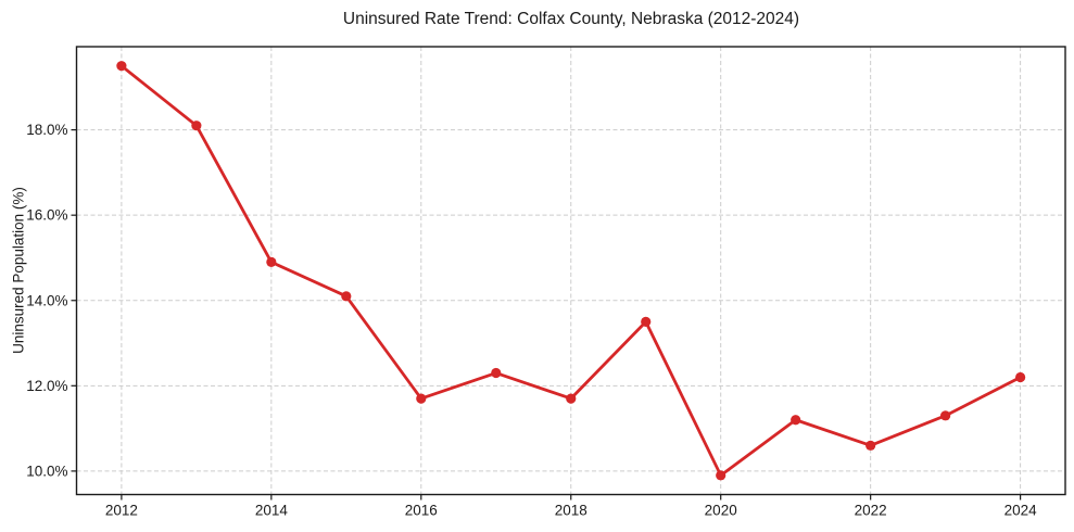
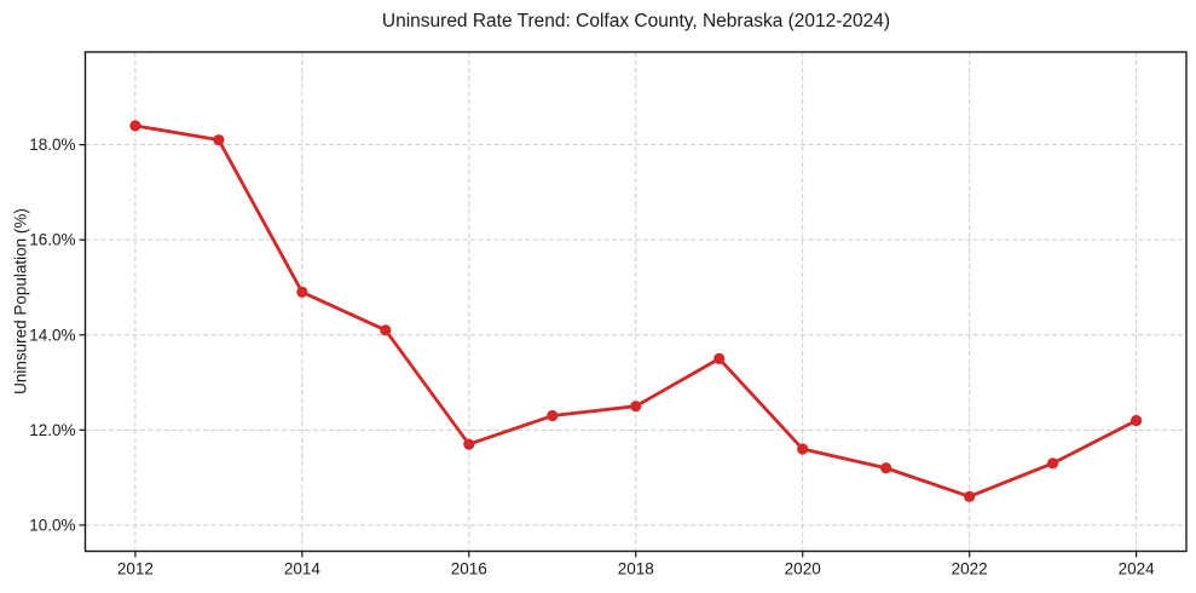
2012: 19.5% -> 18.4%
2018: 11.7% -> 12.5%
2020: 9.9% -> 11.6%
